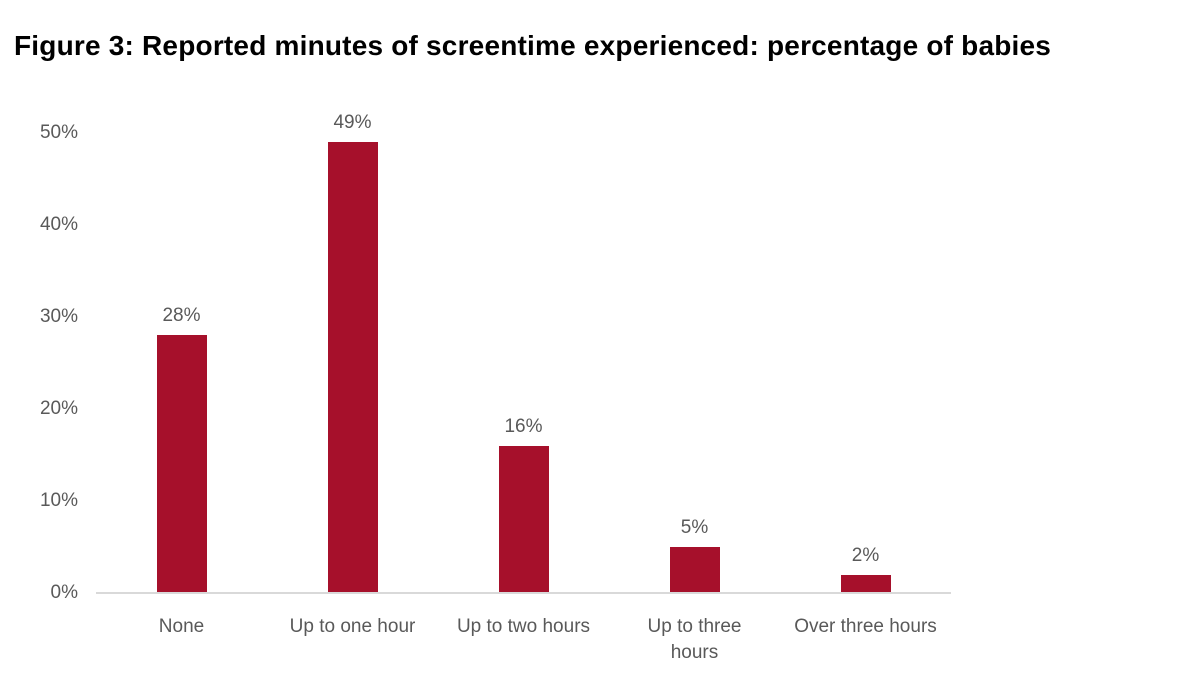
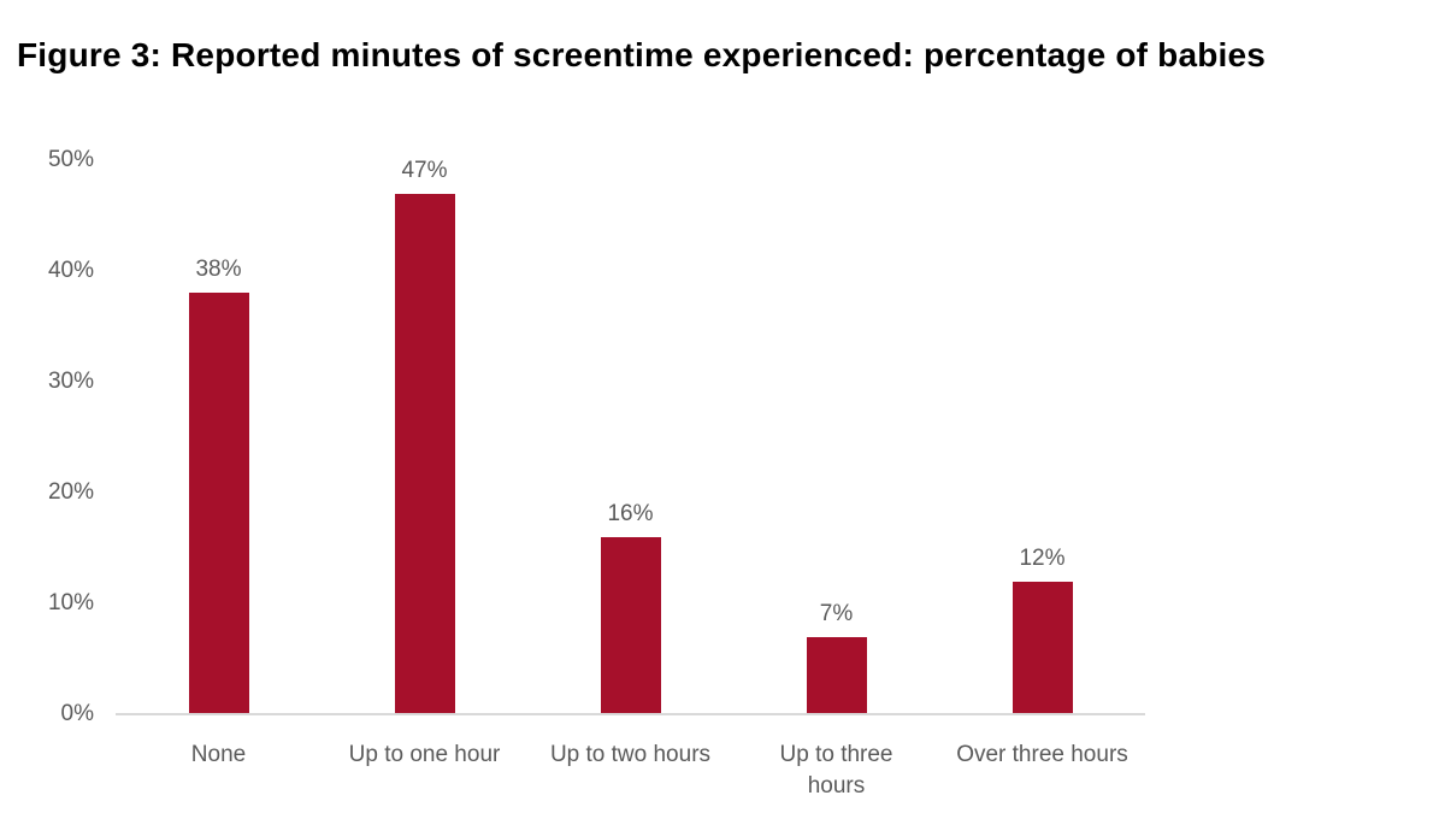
None: 28% -> 38%
Up to one hour: 49% -> 47%
Up to three hours: 5% -> 7%
Over three hours: 2% -> 12%
